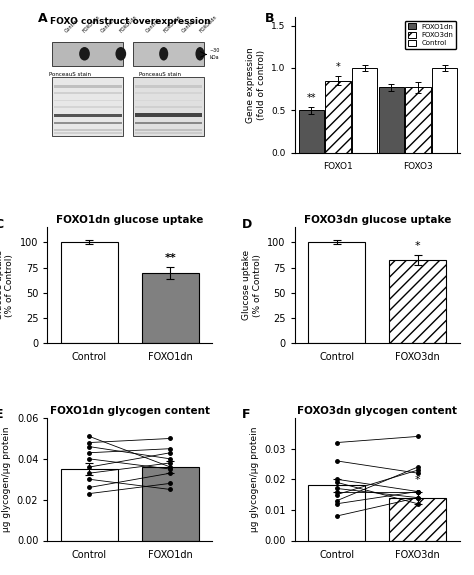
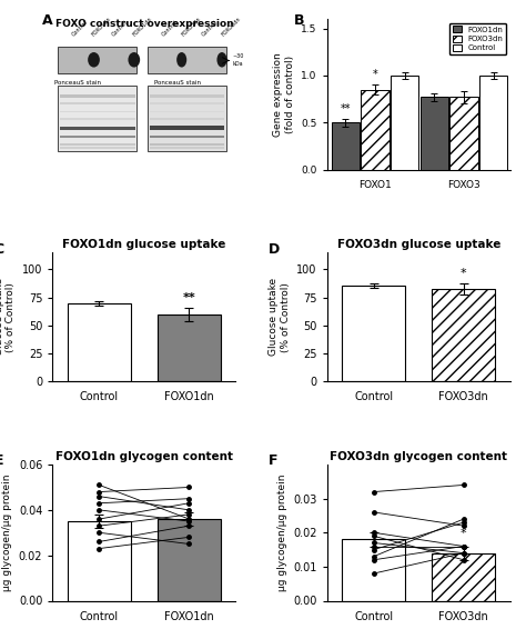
FOXO1dn glucose uptake/Control: 100 -> 70
FOXO1dn glucose uptake/FOXO1dn: 70 -> 60
FOXO3dn glucose uptake/Control: 100 -> 86
